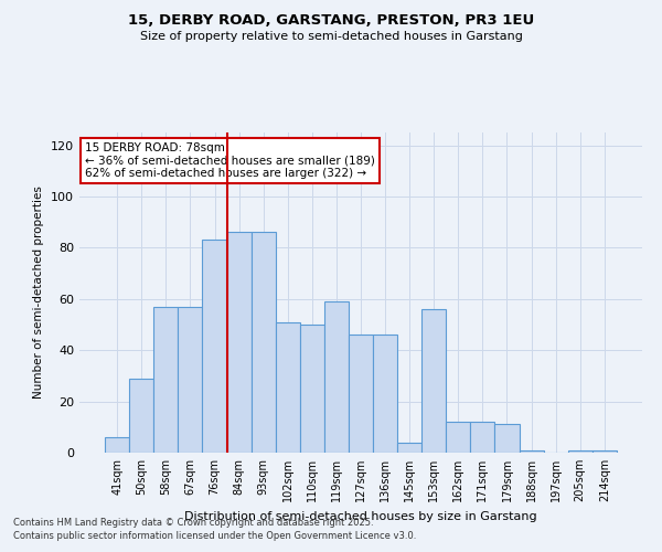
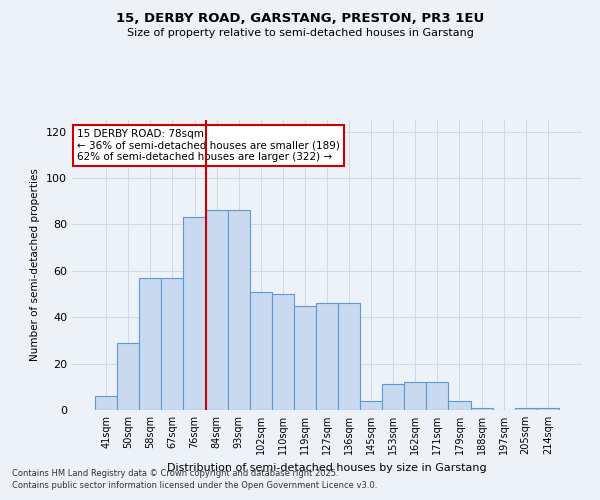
119sqm: 59 -> 45
153sqm: 56 -> 11
179sqm: 11 -> 4
